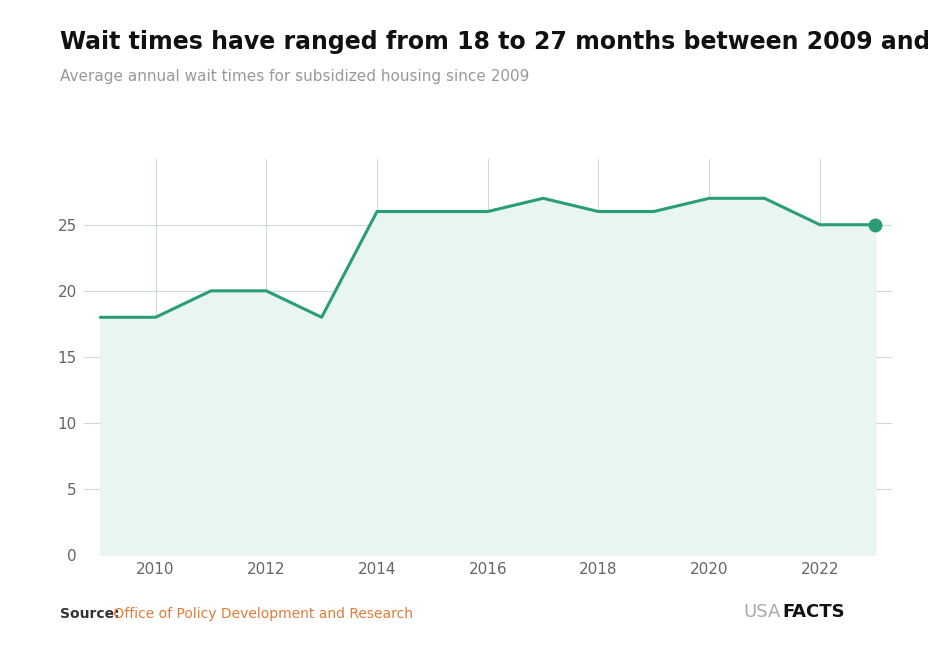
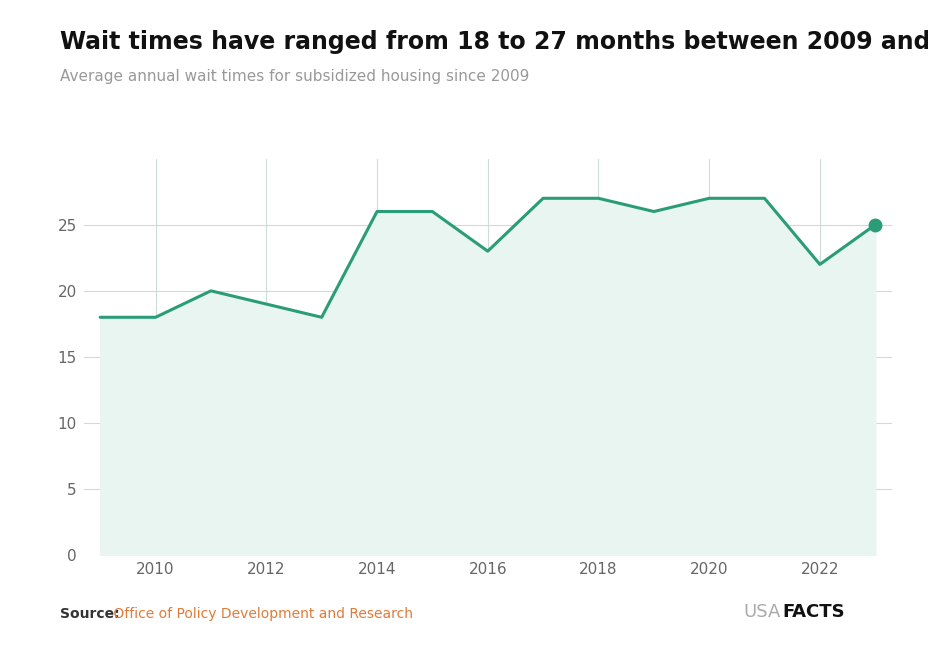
2012: 20 -> 19
2016: 26 -> 23
2018: 26 -> 27
2022: 25 -> 22
